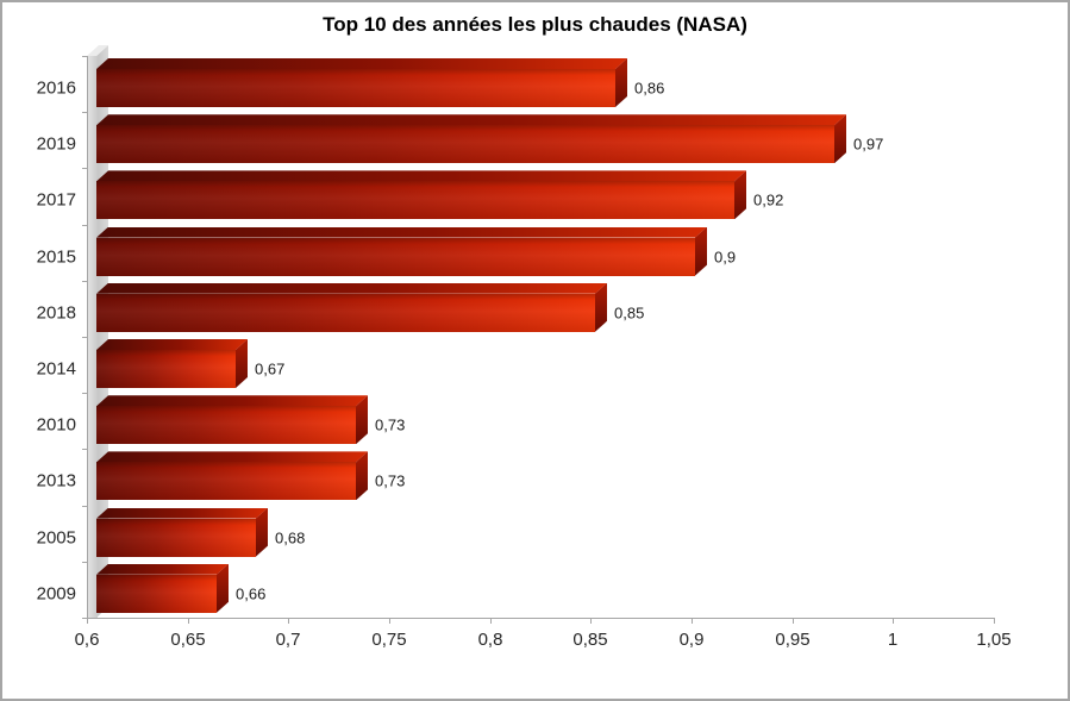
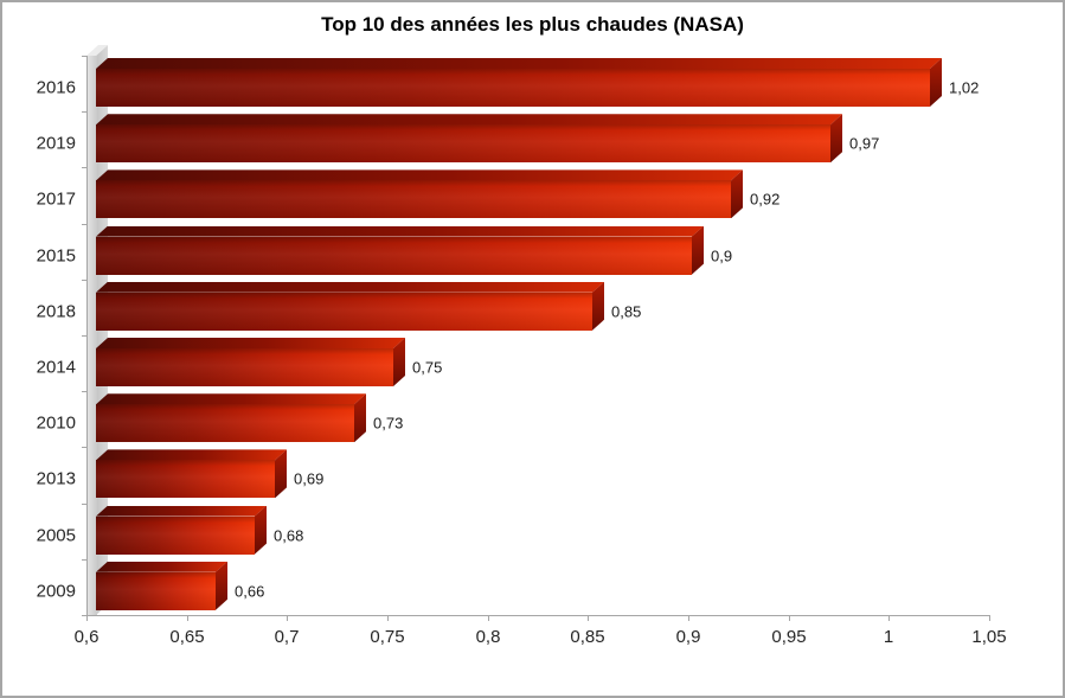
2016: 0,86 -> 1,02
2014: 0,67 -> 0,75
2013: 0,73 -> 0,69
